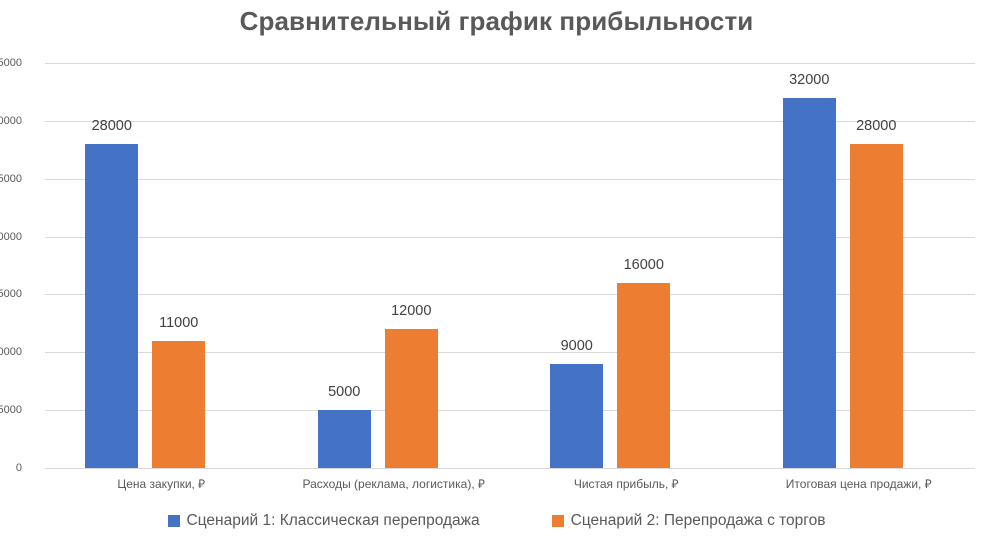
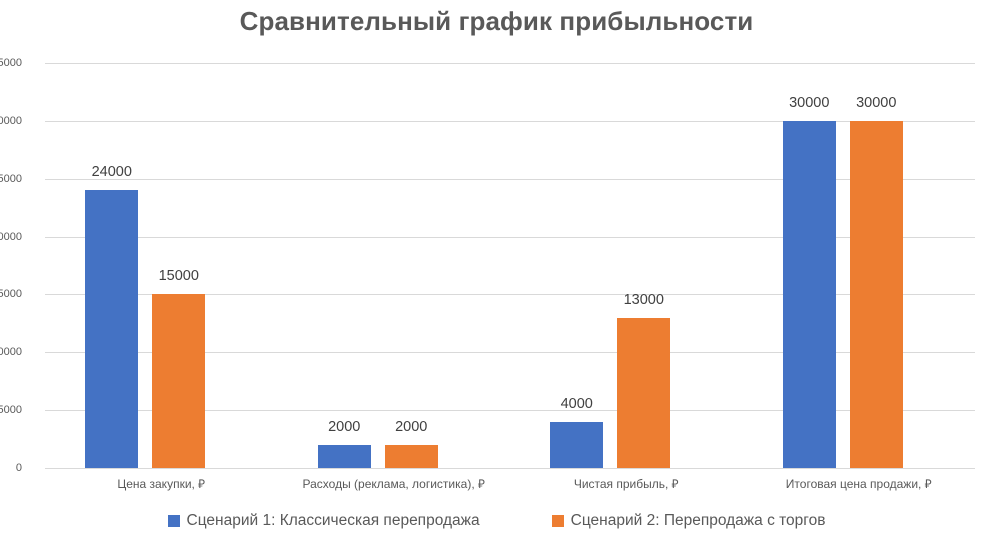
Сценарий 1: Классическая перепродажа/Цена закупки, ₽: 28000 -> 24000
Сценарий 2: Перепродажа с торгов/Цена закупки, ₽: 11000 -> 15000
Сценарий 1: Классическая перепродажа/Расходы (реклама, логистика), ₽: 5000 -> 2000
Сценарий 2: Перепродажа с торгов/Расходы (реклама, логистика), ₽: 12000 -> 2000
Сценарий 1: Классическая перепродажа/Чистая прибыль, ₽: 9000 -> 4000
Сценарий 2: Перепродажа с торгов/Чистая прибыль, ₽: 16000 -> 13000
Сценарий 1: Классическая перепродажа/Итоговая цена продажи, ₽: 32000 -> 30000
Сценарий 2: Перепродажа с торгов/Итоговая цена продажи, ₽: 28000 -> 30000
